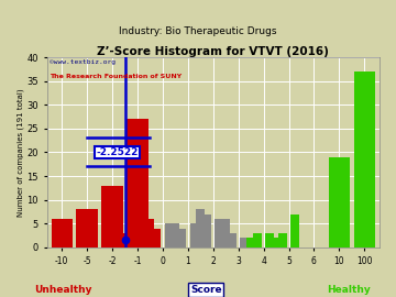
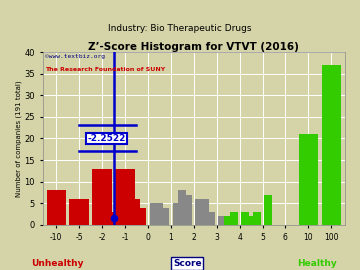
-10: 6 -> 8
-5: 8 -> 6
-1: 27 -> 13
10: 19 -> 21
